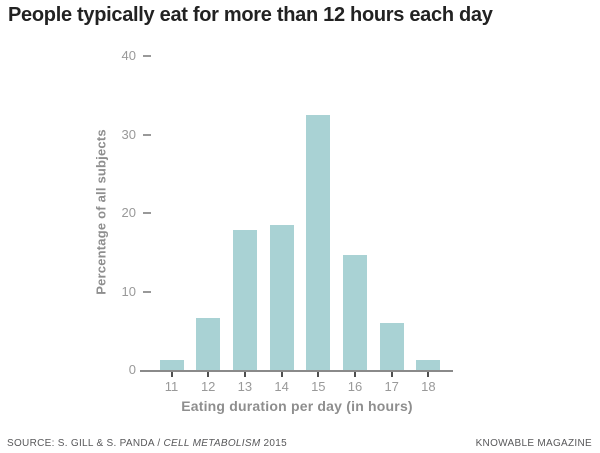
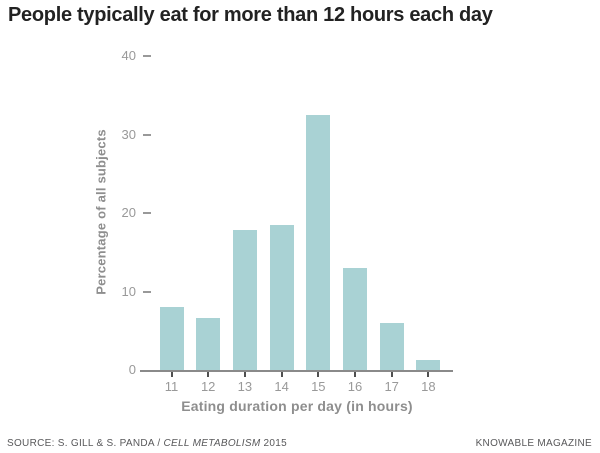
11: 1 -> 8
16: 15 -> 13
